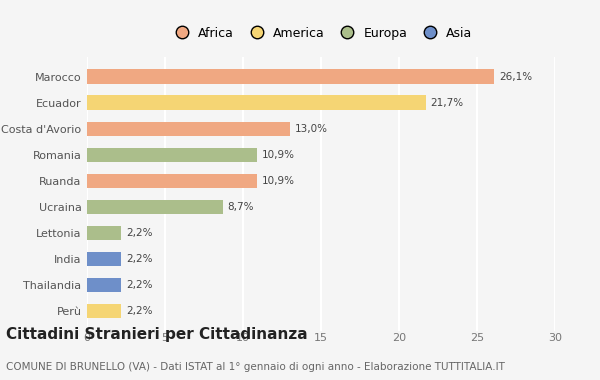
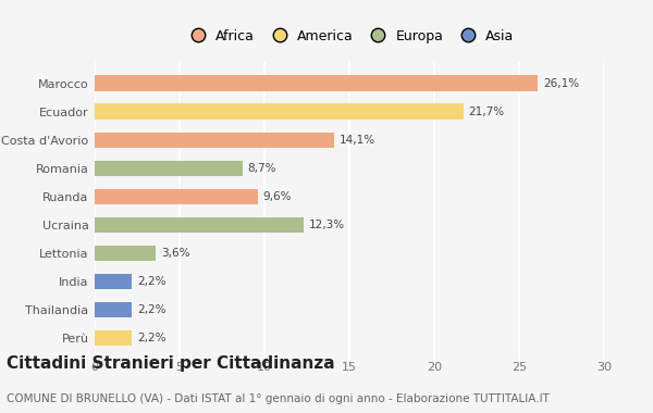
Costa d'Avorio: 13,0% -> 14,1%
Romania: 10,9% -> 8,7%
Ruanda: 10,9% -> 9,6%
Ucraina: 8,7% -> 12,3%
Lettonia: 2,2% -> 3,6%
